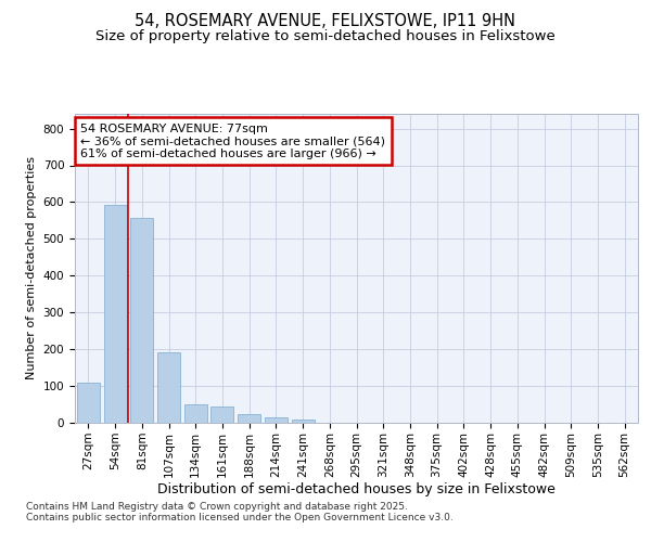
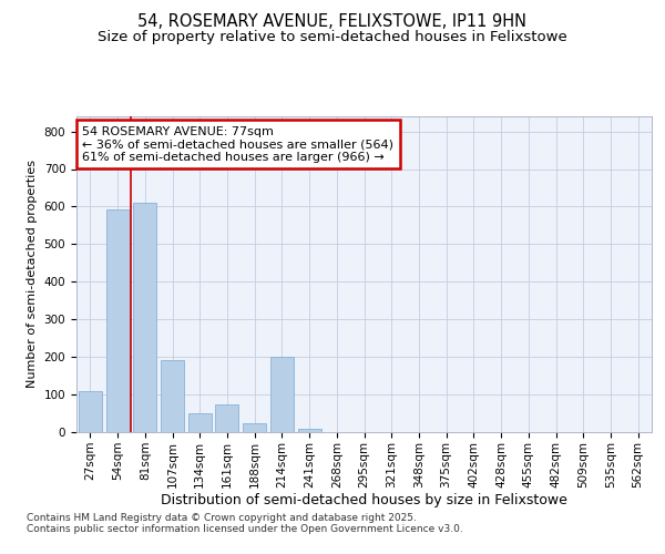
81sqm: 556 -> 610
161sqm: 43 -> 75
214sqm: 15 -> 200
